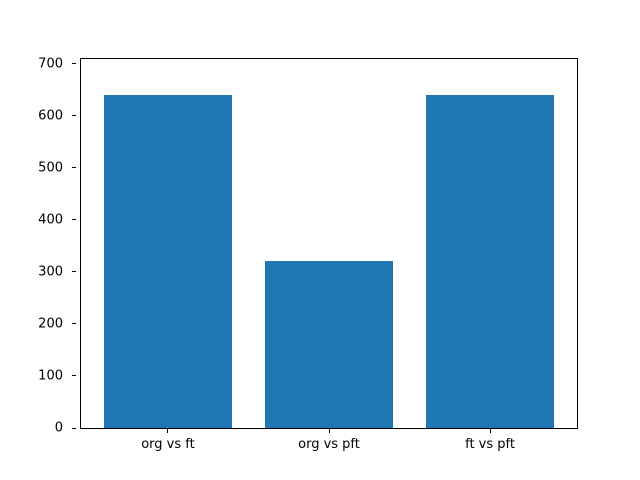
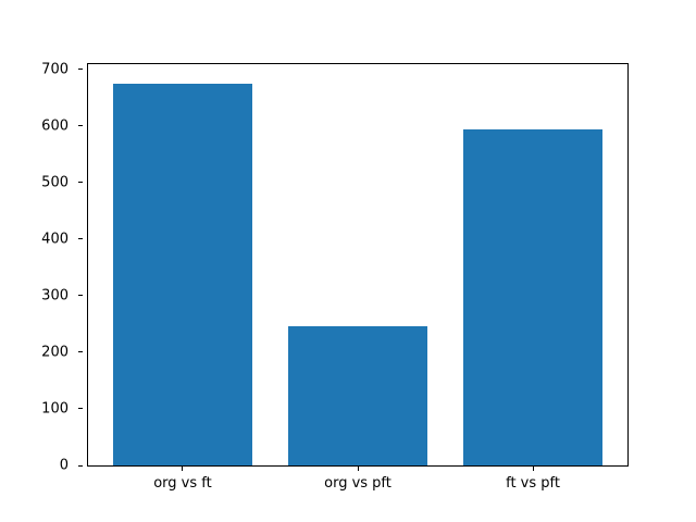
org vs ft: 640 -> 680
org vs pft: 320 -> 250
ft vs pft: 640 -> 590
